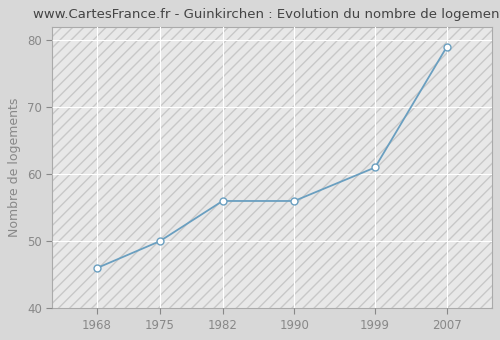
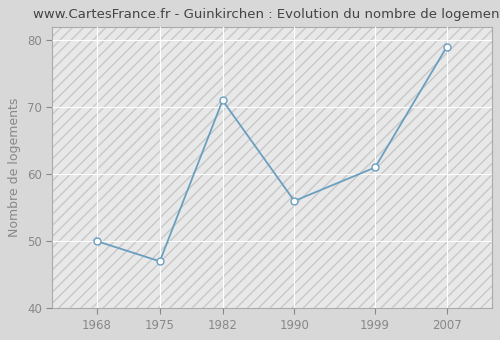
1968: 46 -> 50
1975: 50 -> 47
1982: 56 -> 71
